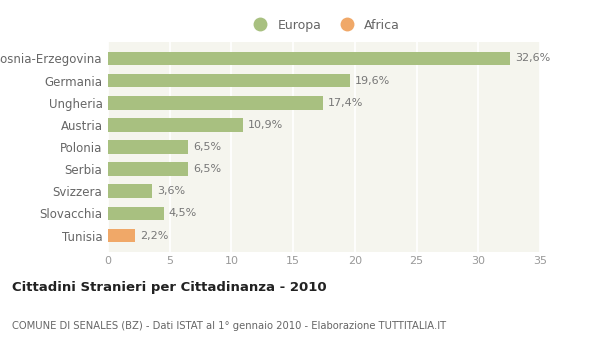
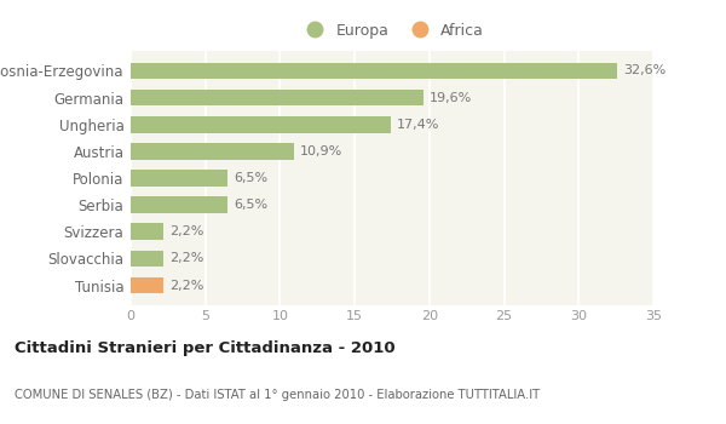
Svizzera: 3,6% -> 2,2%
Slovacchia: 4,5% -> 2,2%
